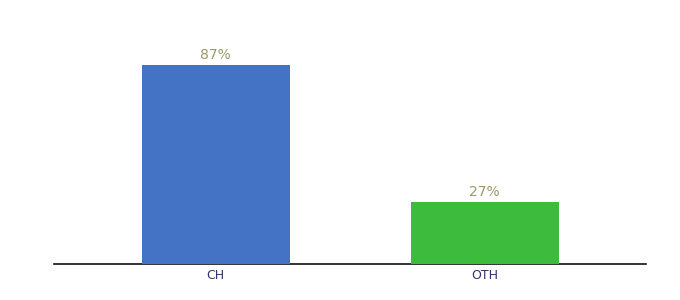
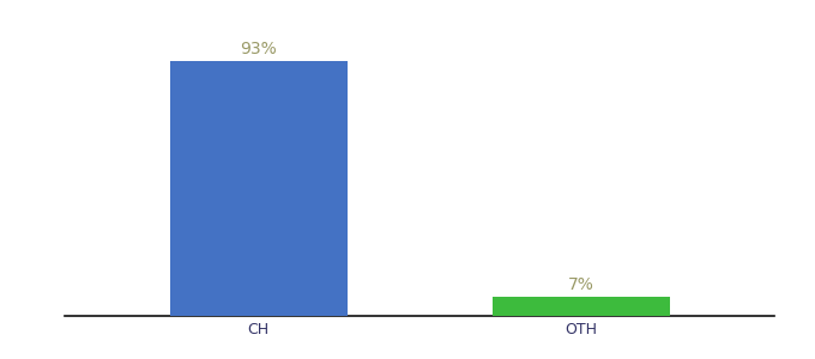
CH: 87% -> 93%
OTH: 27% -> 7%
